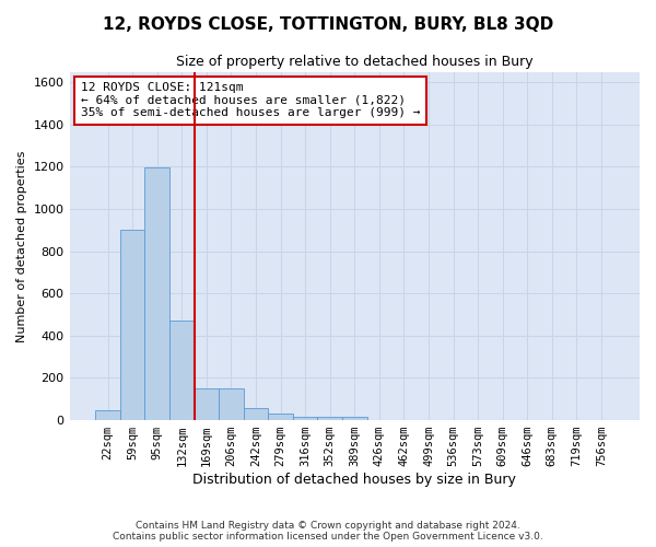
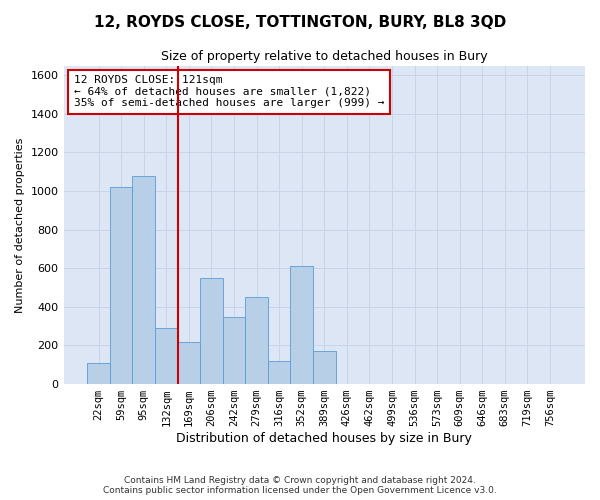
22sqm: 40 -> 110
59sqm: 900 -> 1020
95sqm: 1200 -> 1080
132sqm: 470 -> 290
169sqm: 150 -> 220
206sqm: 150 -> 550
242sqm: 60 -> 350
279sqm: 30 -> 450
316sqm: 20 -> 120
352sqm: 20 -> 610
389sqm: 20 -> 170
